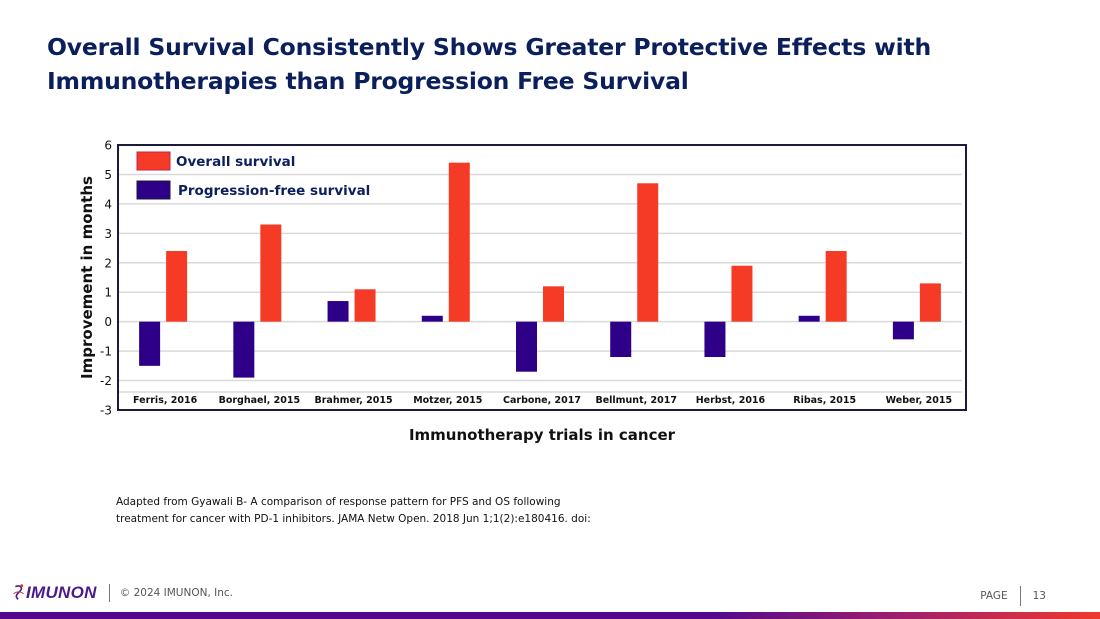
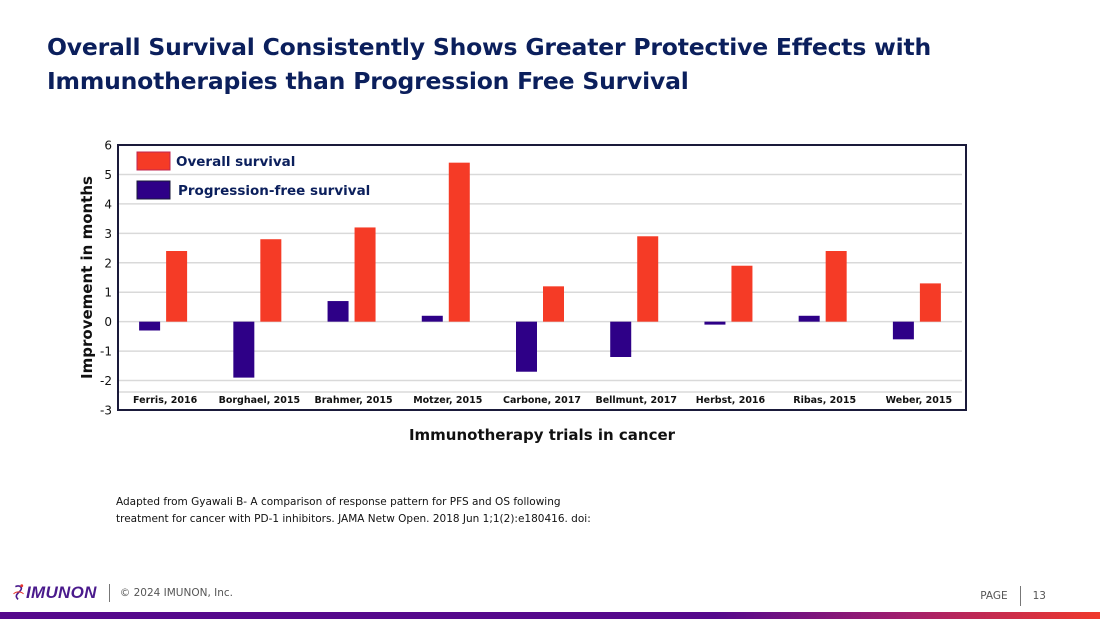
Progression-free survival/Ferris, 2016: -1.5 -> -0.3
Overall survival/Borghael, 2015: 3.3 -> 2.8
Overall survival/Brahmer, 2015: 1.1 -> 3.2
Overall survival/Bellmunt, 2017: 4.7 -> 2.9
Progression-free survival/Herbst, 2016: -1.2 -> -0.1
